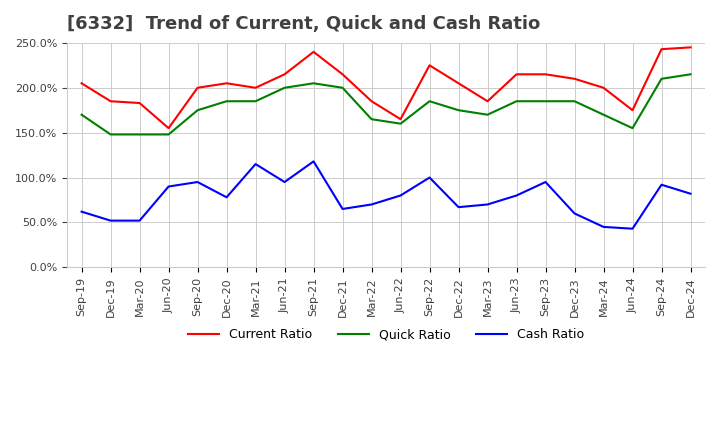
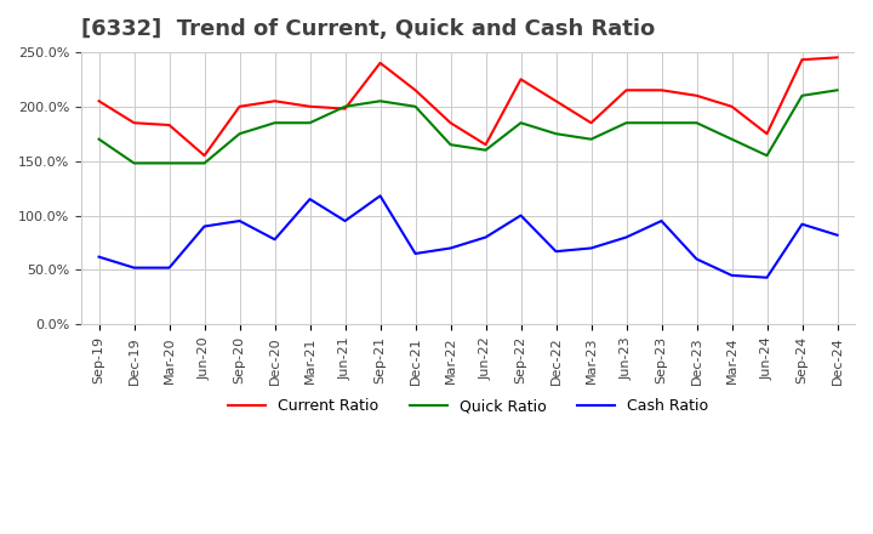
Current Ratio/Jun-21: 215% -> 198%
